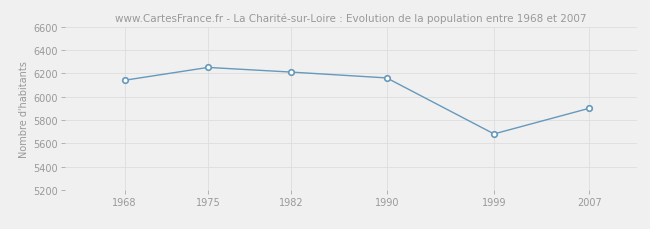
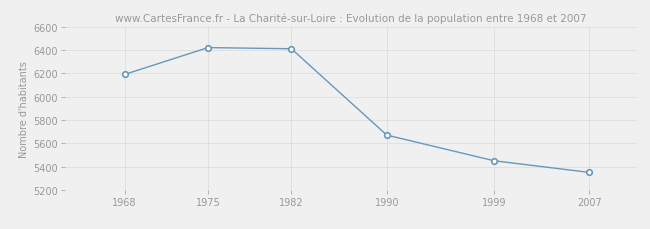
1968: 6140 -> 6190
1975: 6250 -> 6420
1982: 6210 -> 6410
1990: 6160 -> 5670
1999: 5680 -> 5450
2007: 5900 -> 5350
